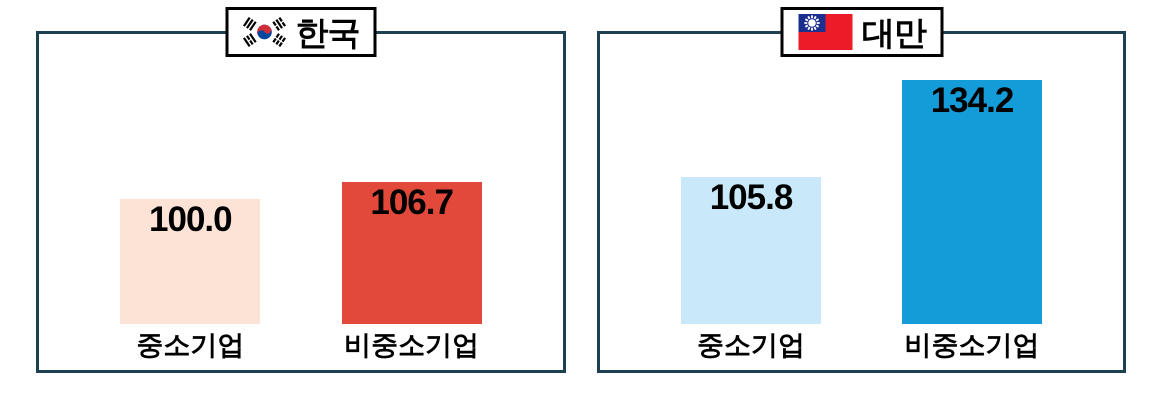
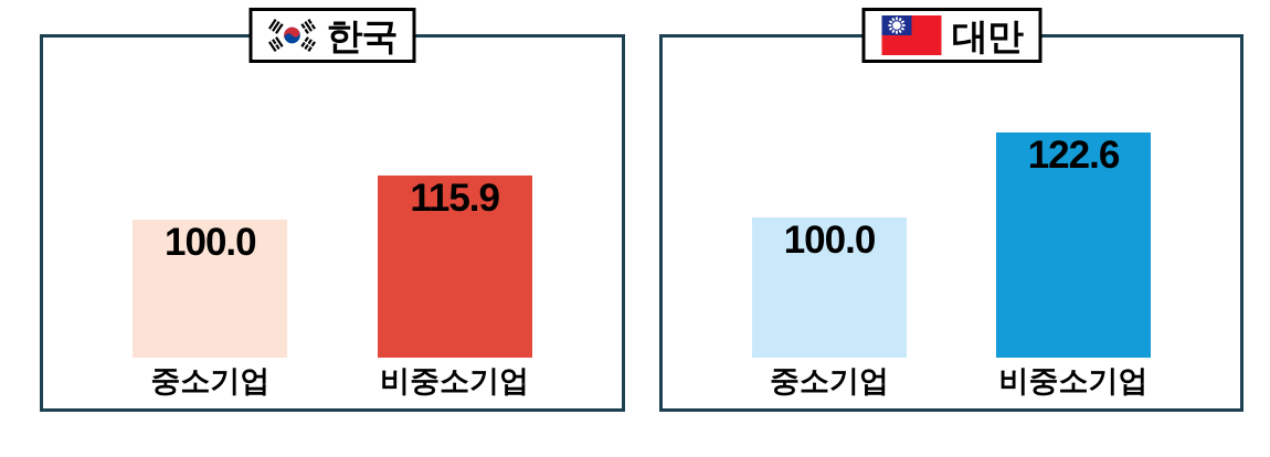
한국/비중소기업: 106.7 -> 115.9
대만/중소기업: 105.8 -> 100.0
대만/비중소기업: 134.2 -> 122.6
